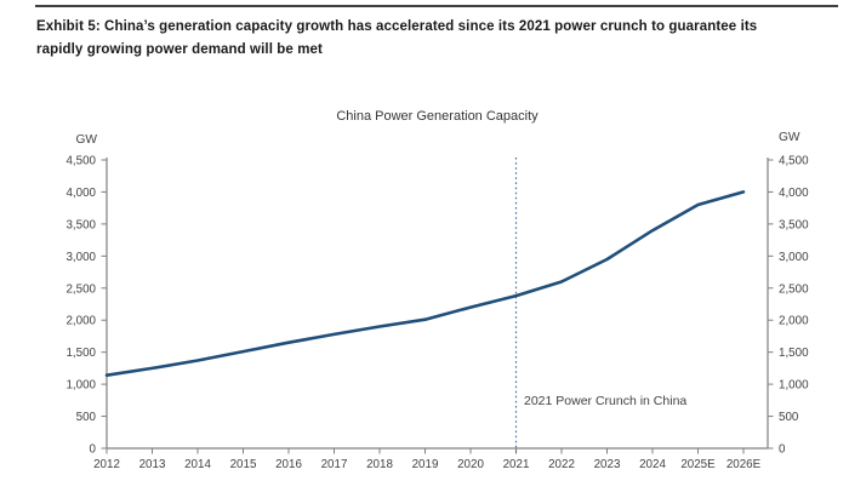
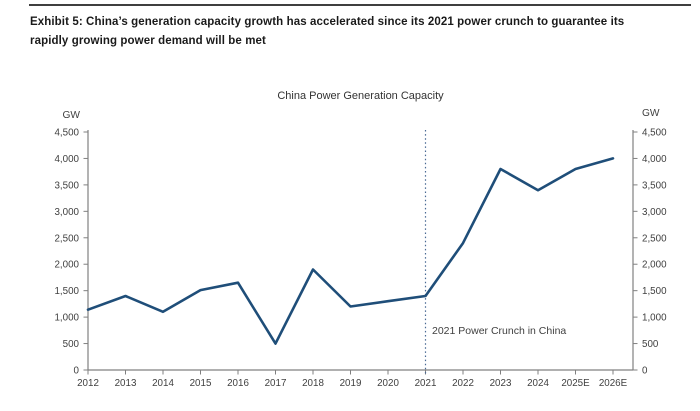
2013: 1200 -> 1400
2014: 1400 -> 1100
2017: 1800 -> 500
2019: 2000 -> 1200
2020: 2200 -> 1300
2021: 2400 -> 1400
2022: 2600 -> 2400
2023: 3000 -> 3800
